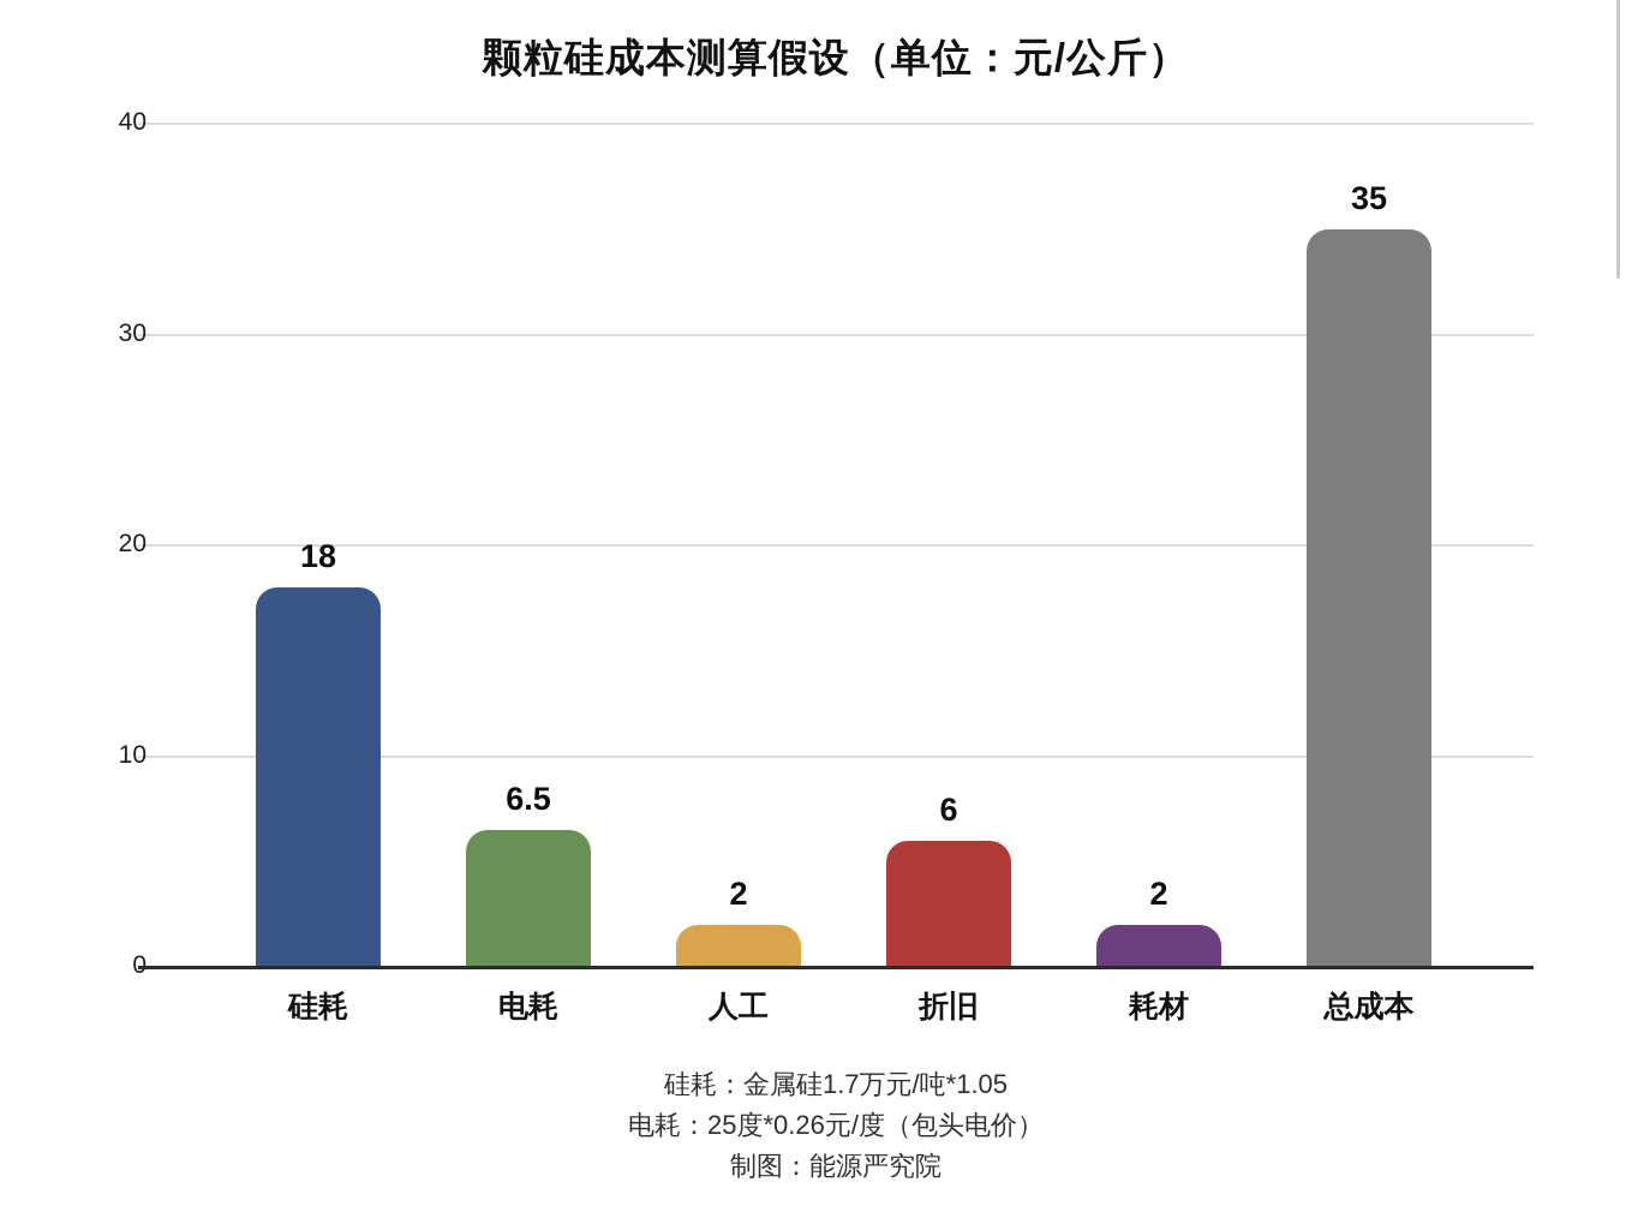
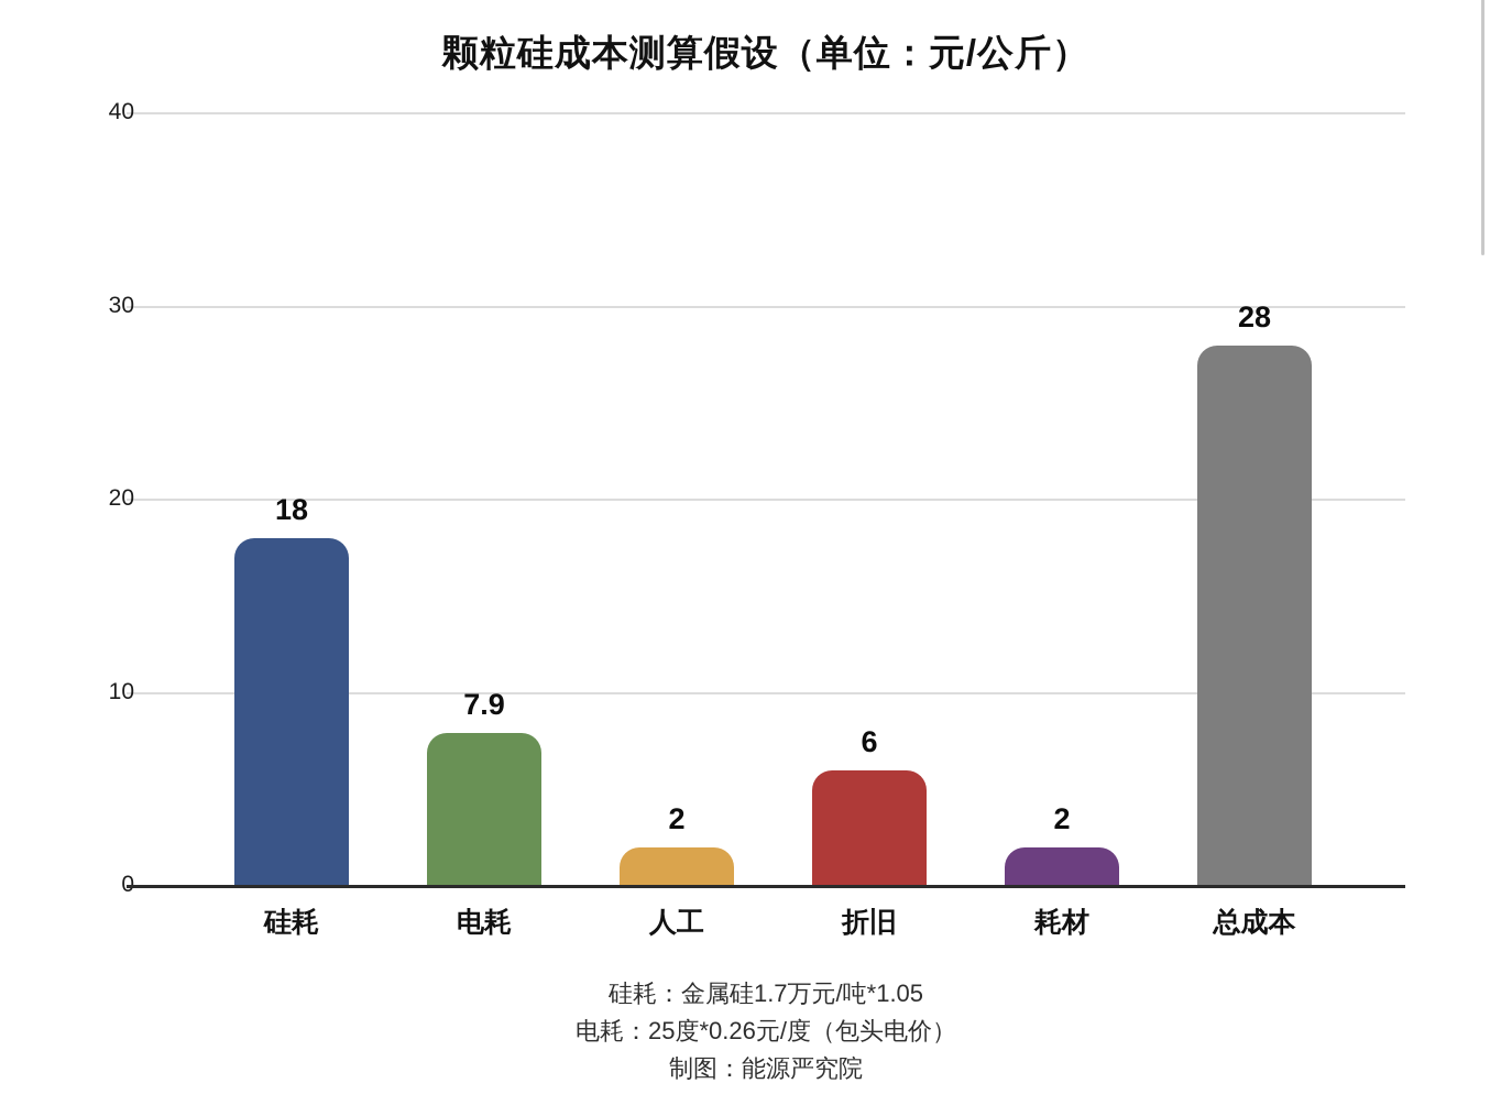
电耗: 6.5 -> 7.9
总成本: 35 -> 28
